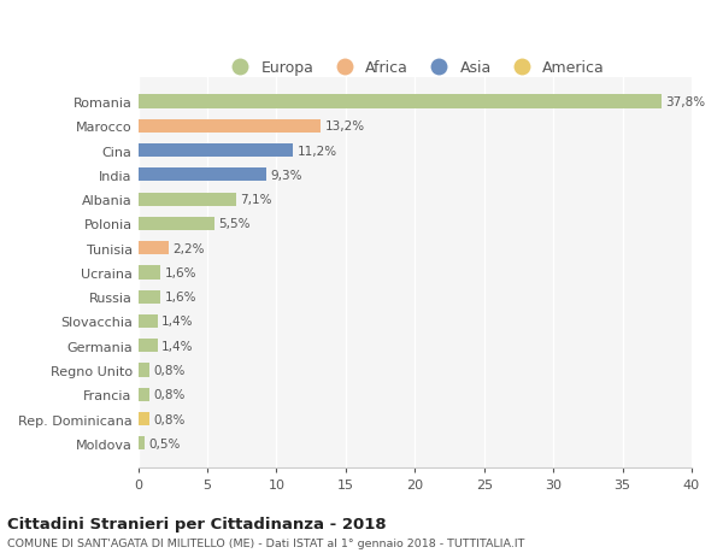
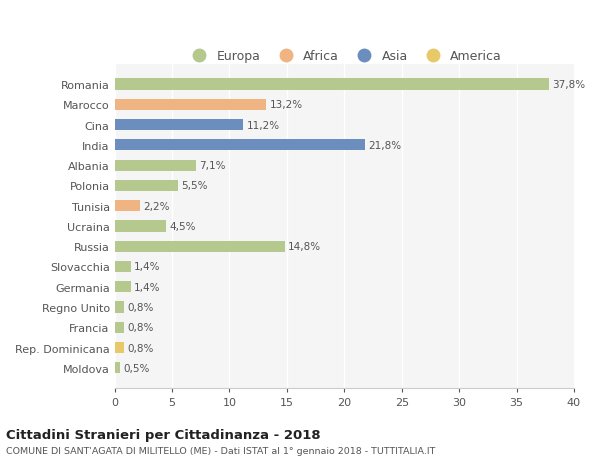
India: 9,3% -> 21,8%
Ucraina: 1,6% -> 4,5%
Russia: 1,6% -> 14,8%
